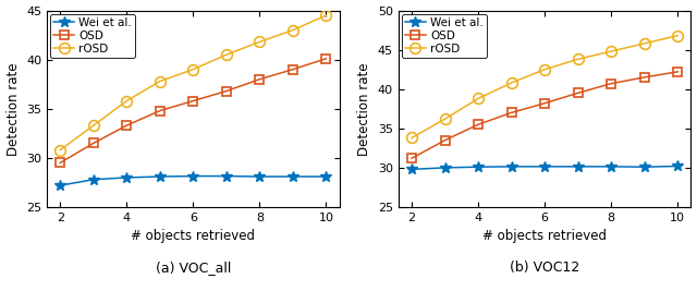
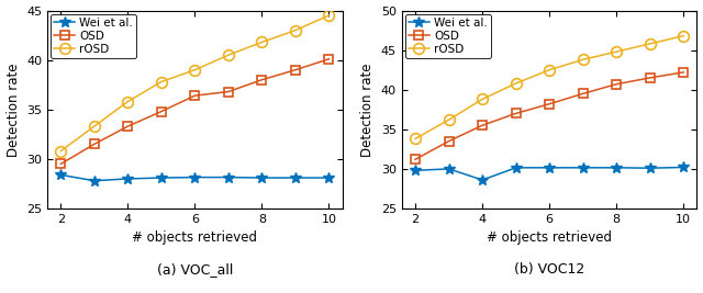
(a) VOC_all/Wei et al./2: 27.2 -> 28.4
(a) VOC_all/OSD/6: 35.8 -> 36.4
(b) VOC12/Wei et al./4: 30.1 -> 28.6
